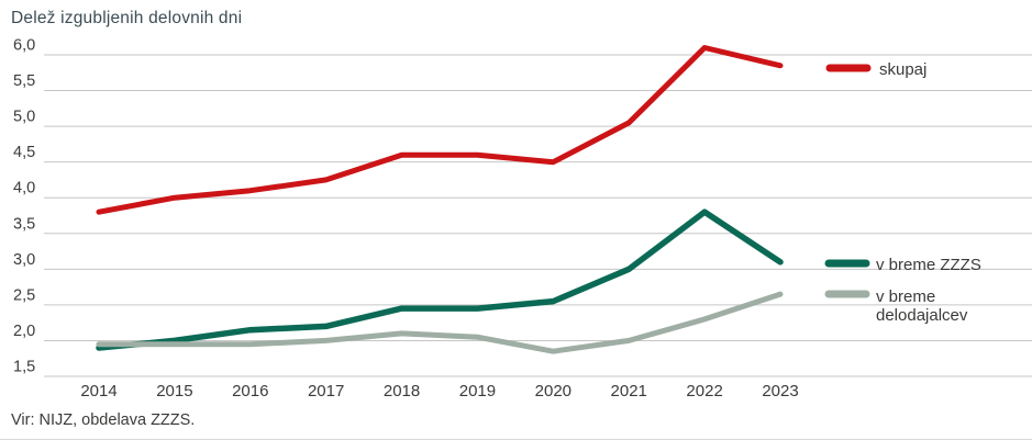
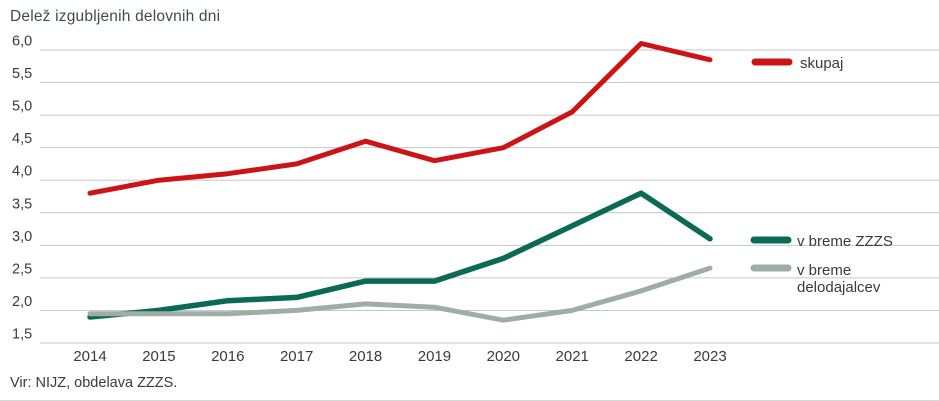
skupaj/2019: 4,6 -> 4,3
v breme ZZZS/2020: 2,5 -> 2,8
v breme ZZZS/2021: 3,0 -> 3,3
